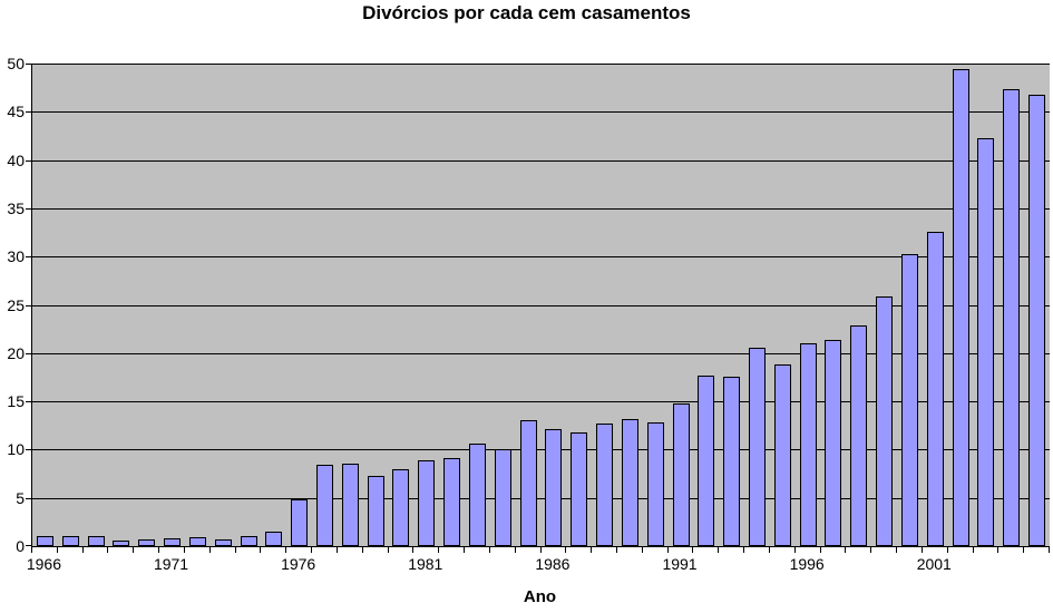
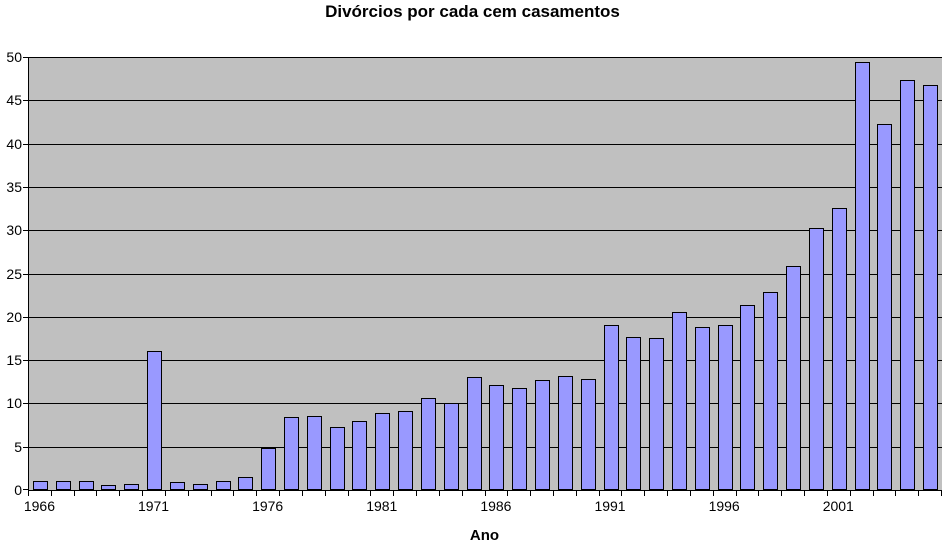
1971: 1 -> 16
1991: 15 -> 19
1996: 21 -> 19
